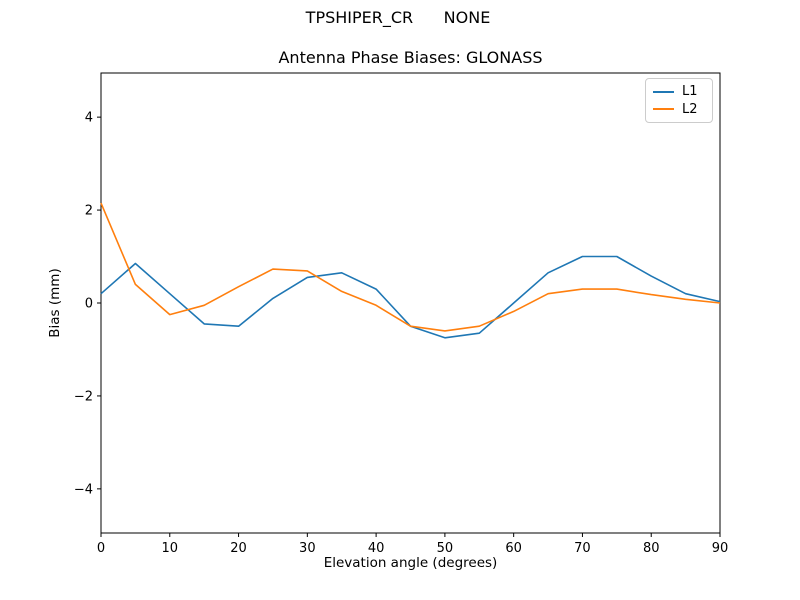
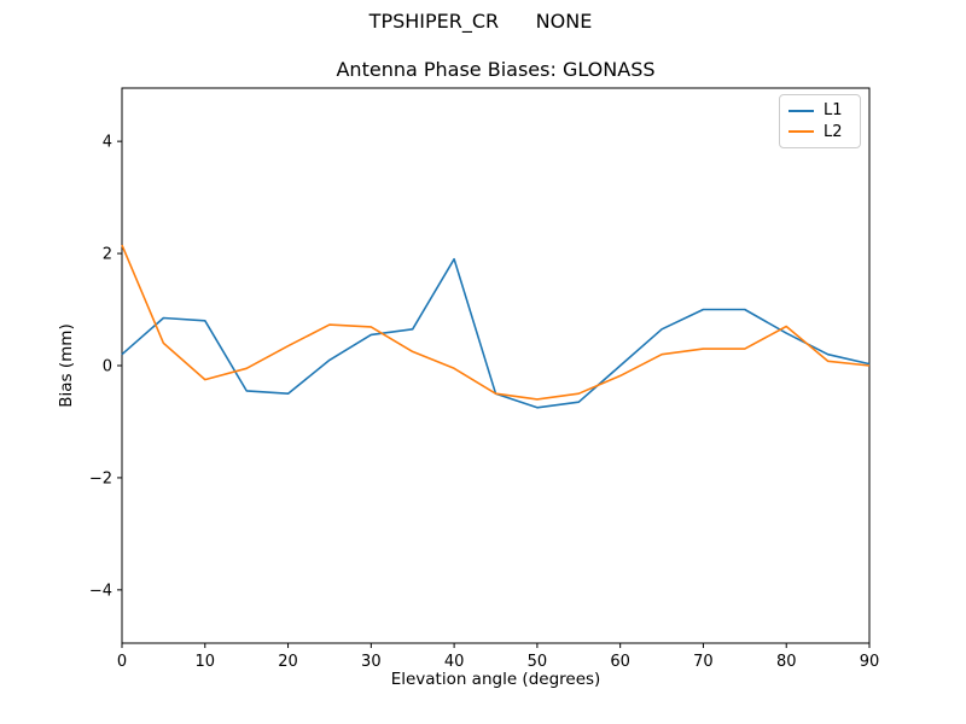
L1/10: 0.2 -> 0.8
L1/40: 0.3 -> 1.9
L2/80: 0.2 -> 0.7
